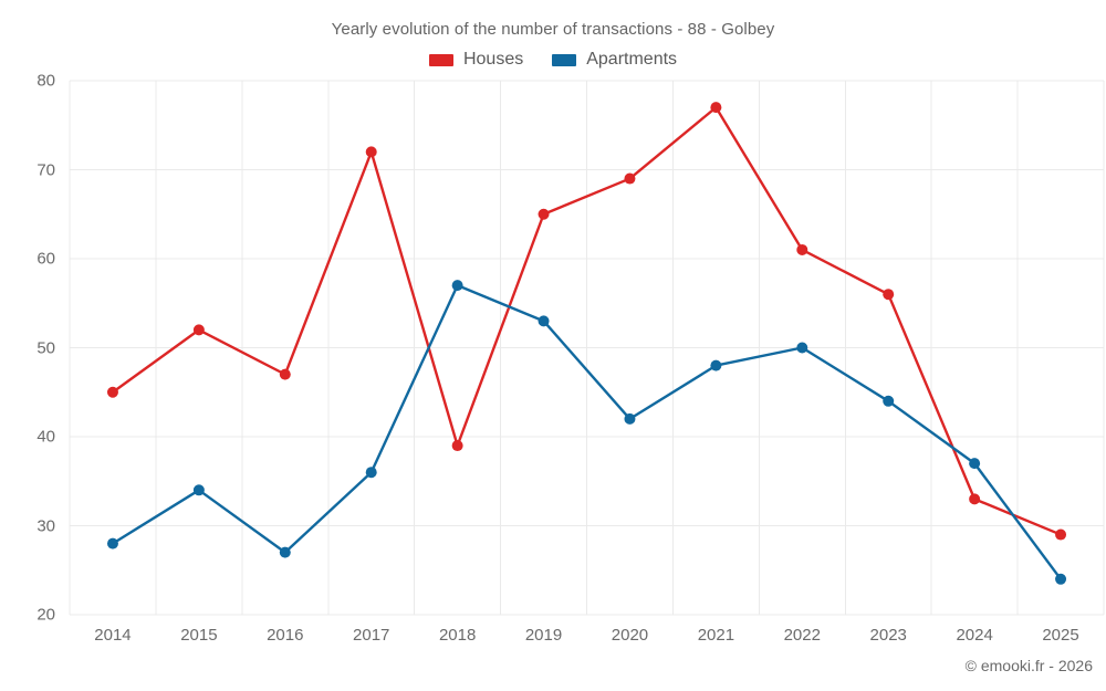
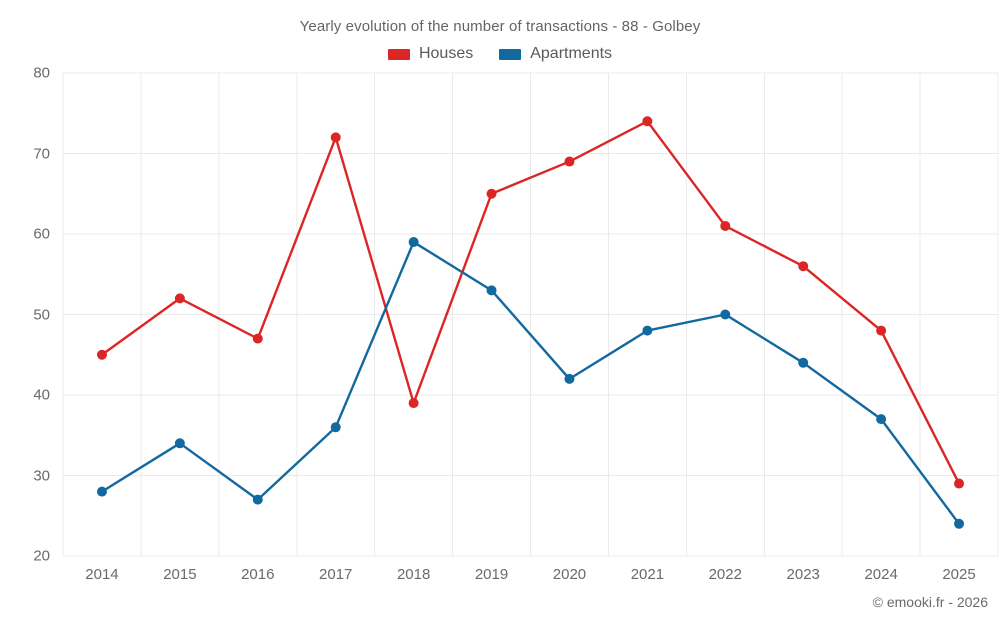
Apartments/2018: 57 -> 59
Houses/2021: 77 -> 74
Houses/2024: 33 -> 48
